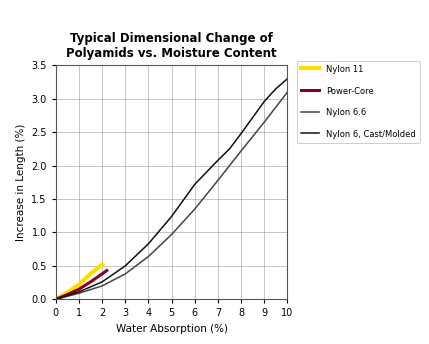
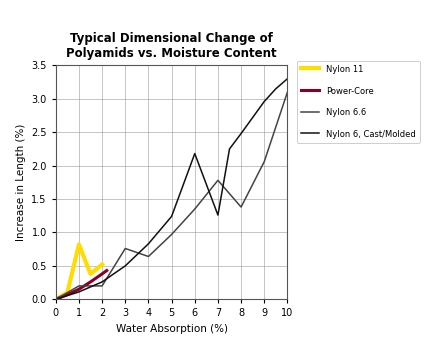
Nylon 11/1: 0.22 -> 0.82
Nylon 6.6/1: 0.09 -> 0.20
Nylon 6.6/3: 0.38 -> 0.76
Nylon 6, Cast/Molded/6: 1.72 -> 2.18
Nylon 6, Cast/Molded/7: 2.08 -> 1.26
Nylon 6.6/8: 2.22 -> 1.38
Nylon 6.6/9: 2.65 -> 2.06
